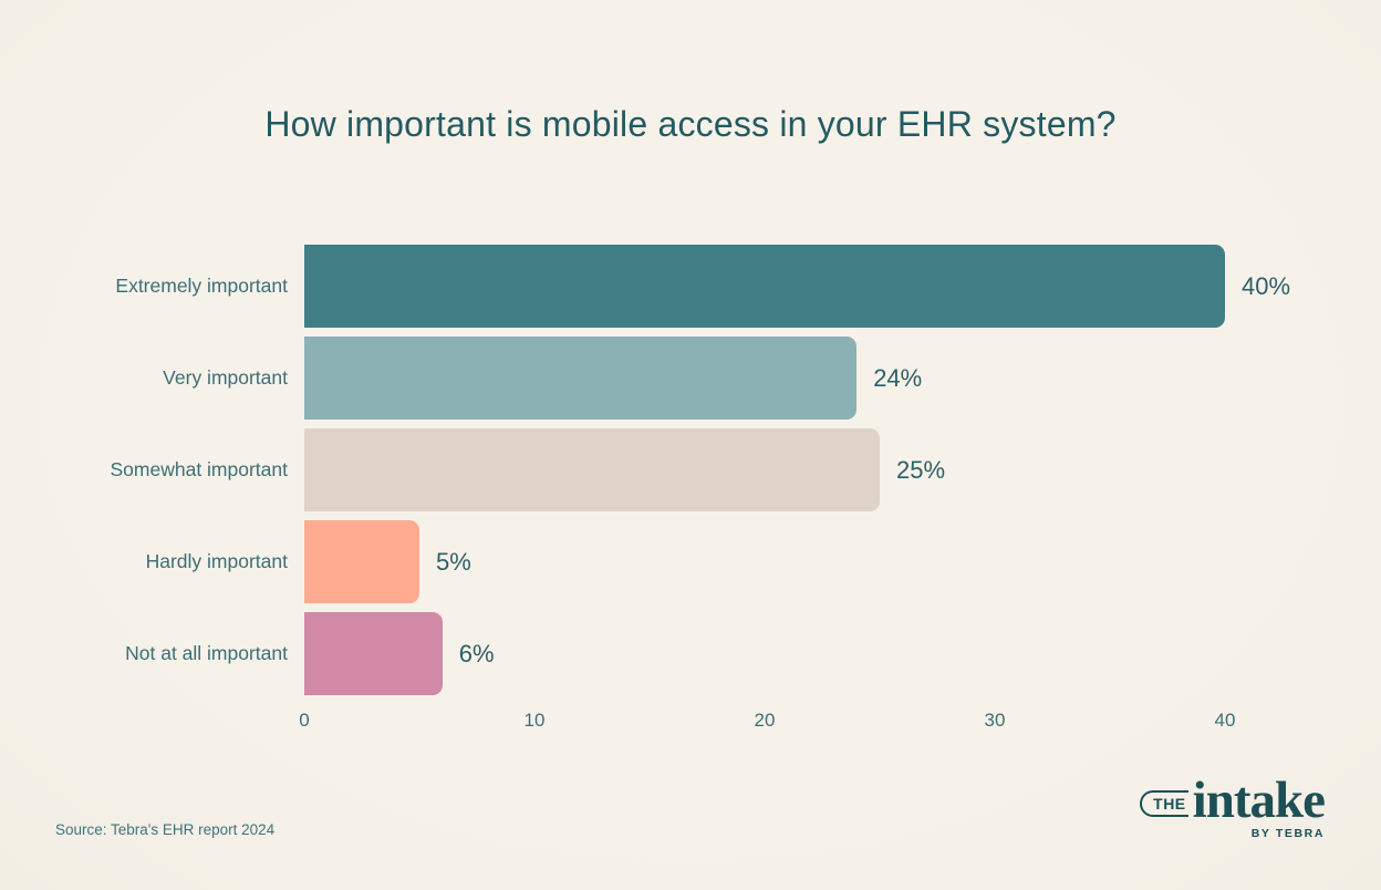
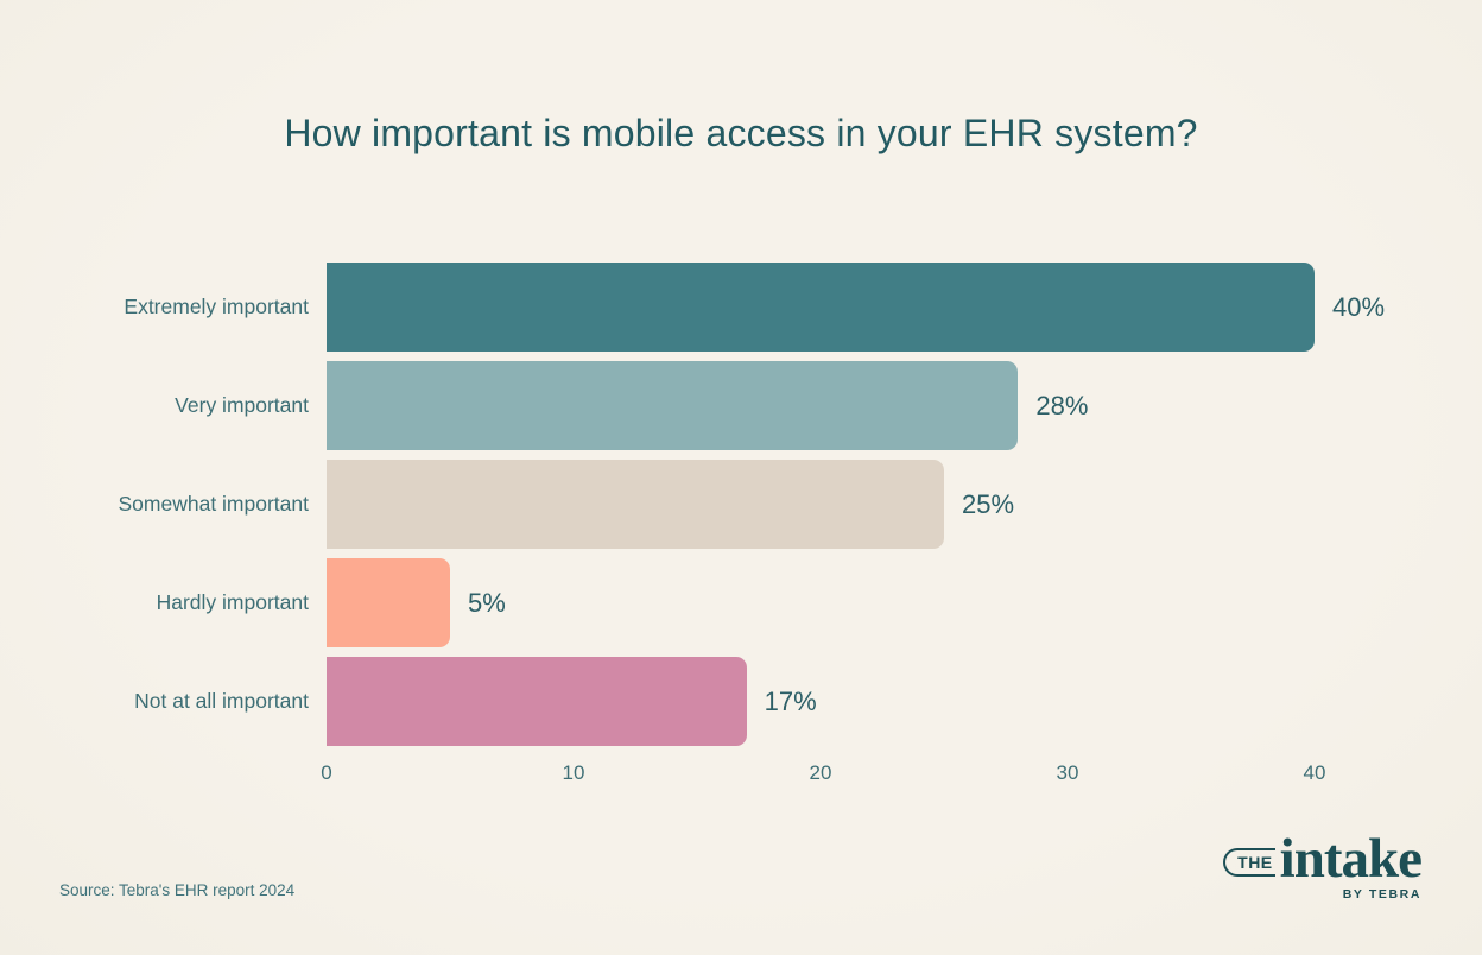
Very important: 24% -> 28%
Not at all important: 6% -> 17%
